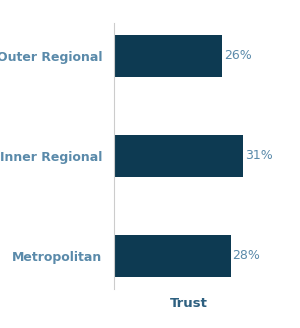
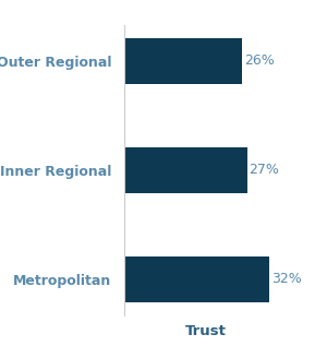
Inner Regional: 31% -> 27%
Metropolitan: 28% -> 32%
